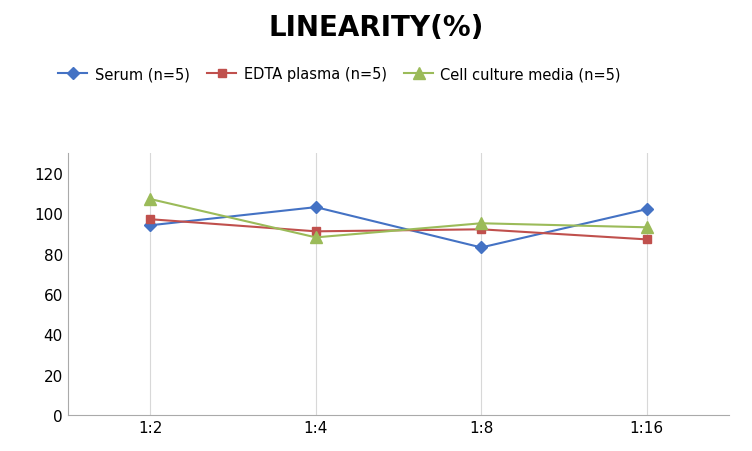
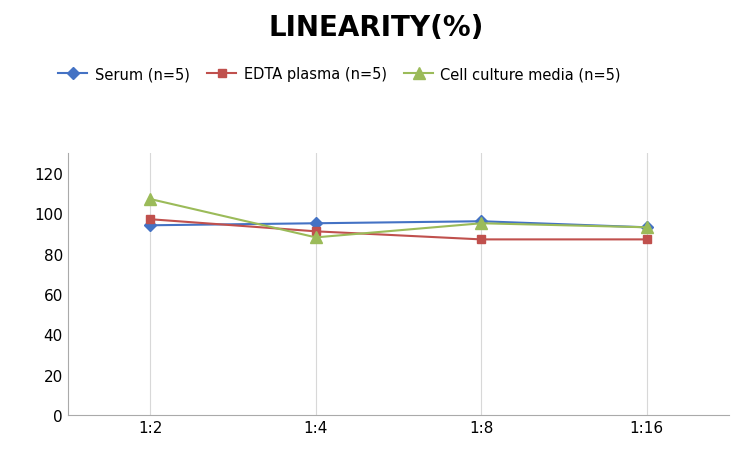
Serum (n=5)/1:4: 103 -> 95
Serum (n=5)/1:8: 83 -> 96
EDTA plasma (n=5)/1:8: 92 -> 87
Serum (n=5)/1:16: 102 -> 93
